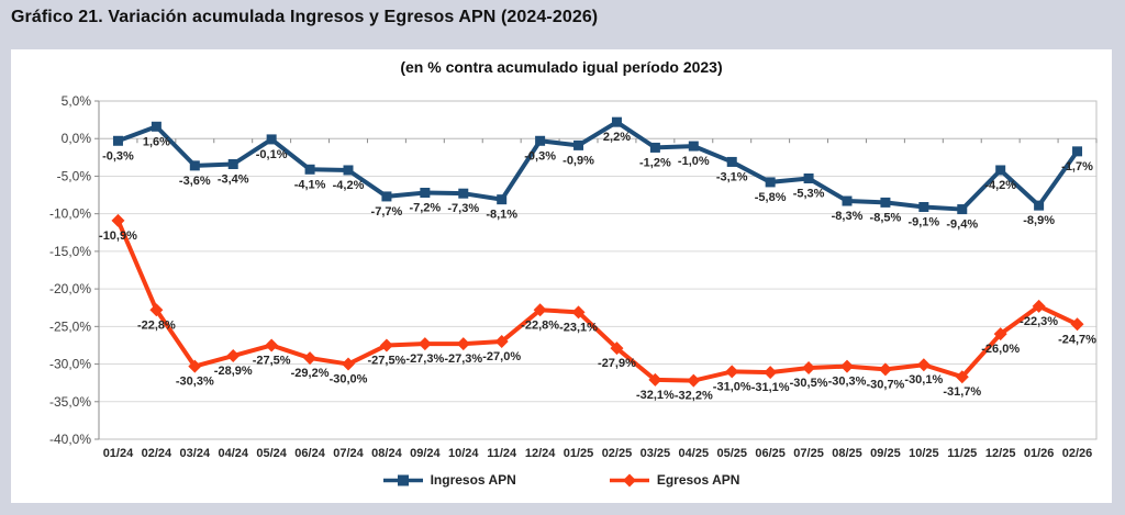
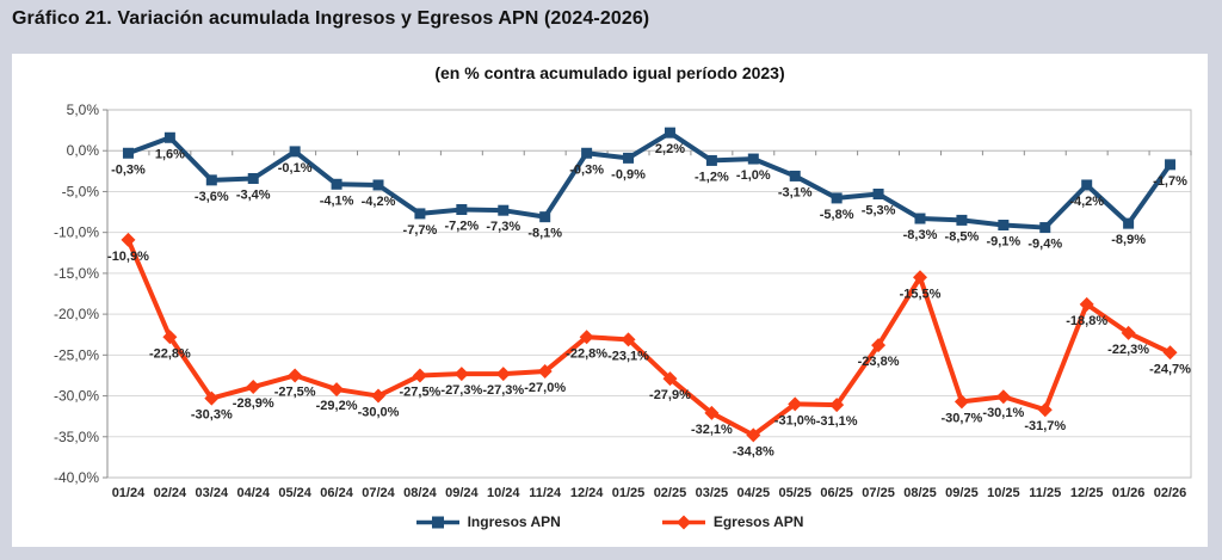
Egresos APN/04/25: -32,2% -> -34,8%
Egresos APN/07/25: -30,5% -> -23,8%
Egresos APN/08/25: -30,3% -> -15,5%
Egresos APN/12/25: -26,0% -> -18,8%
